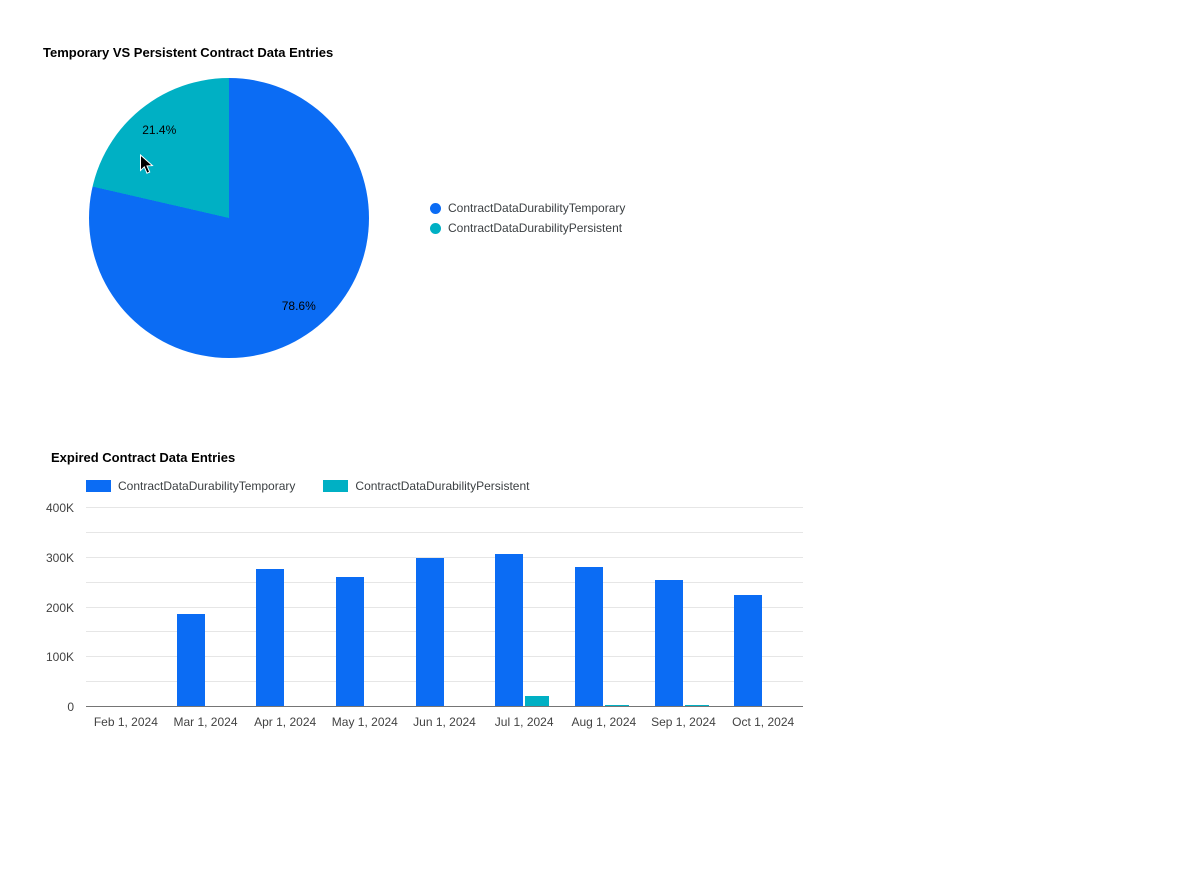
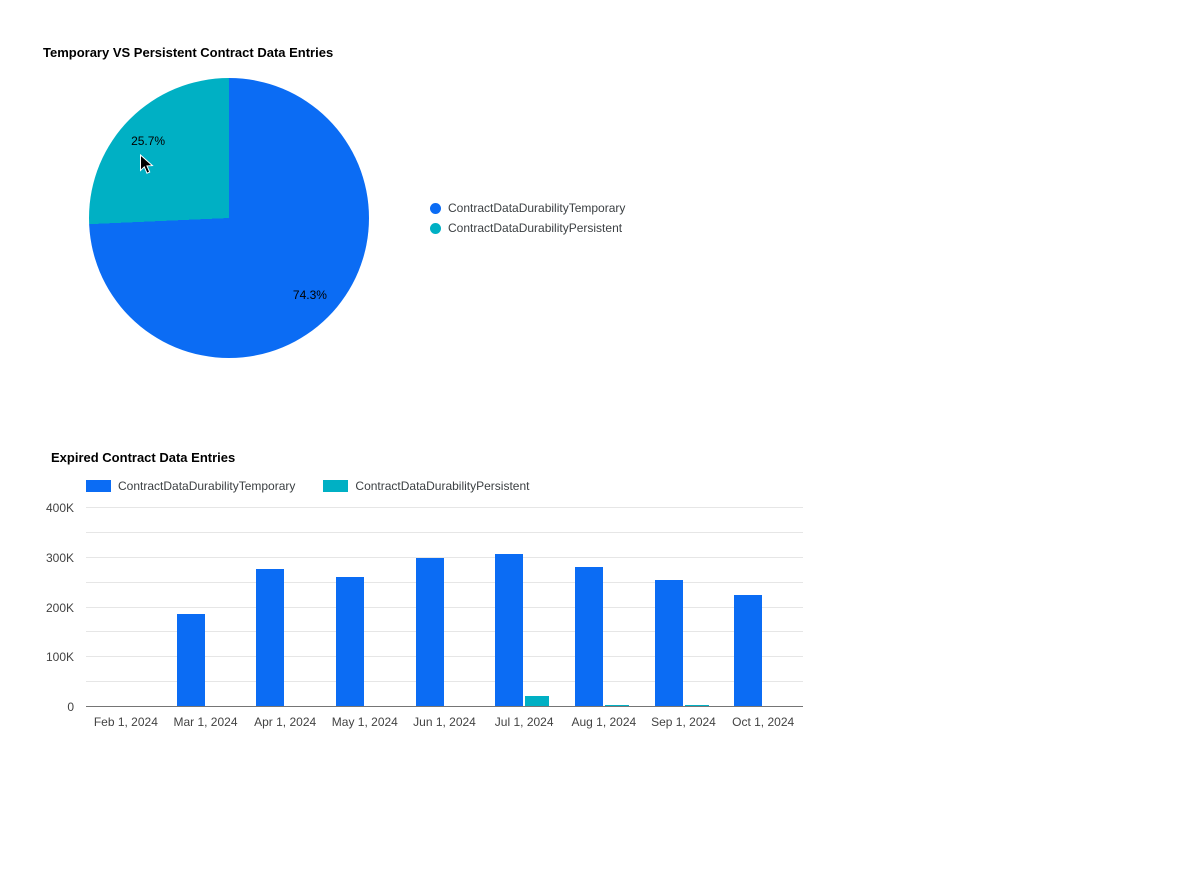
Temporary VS Persistent Contract Data Entries/ContractDataDurabilityTemporary: 78.6% -> 74.3%
Temporary VS Persistent Contract Data Entries/ContractDataDurabilityPersistent: 21.4% -> 25.7%
